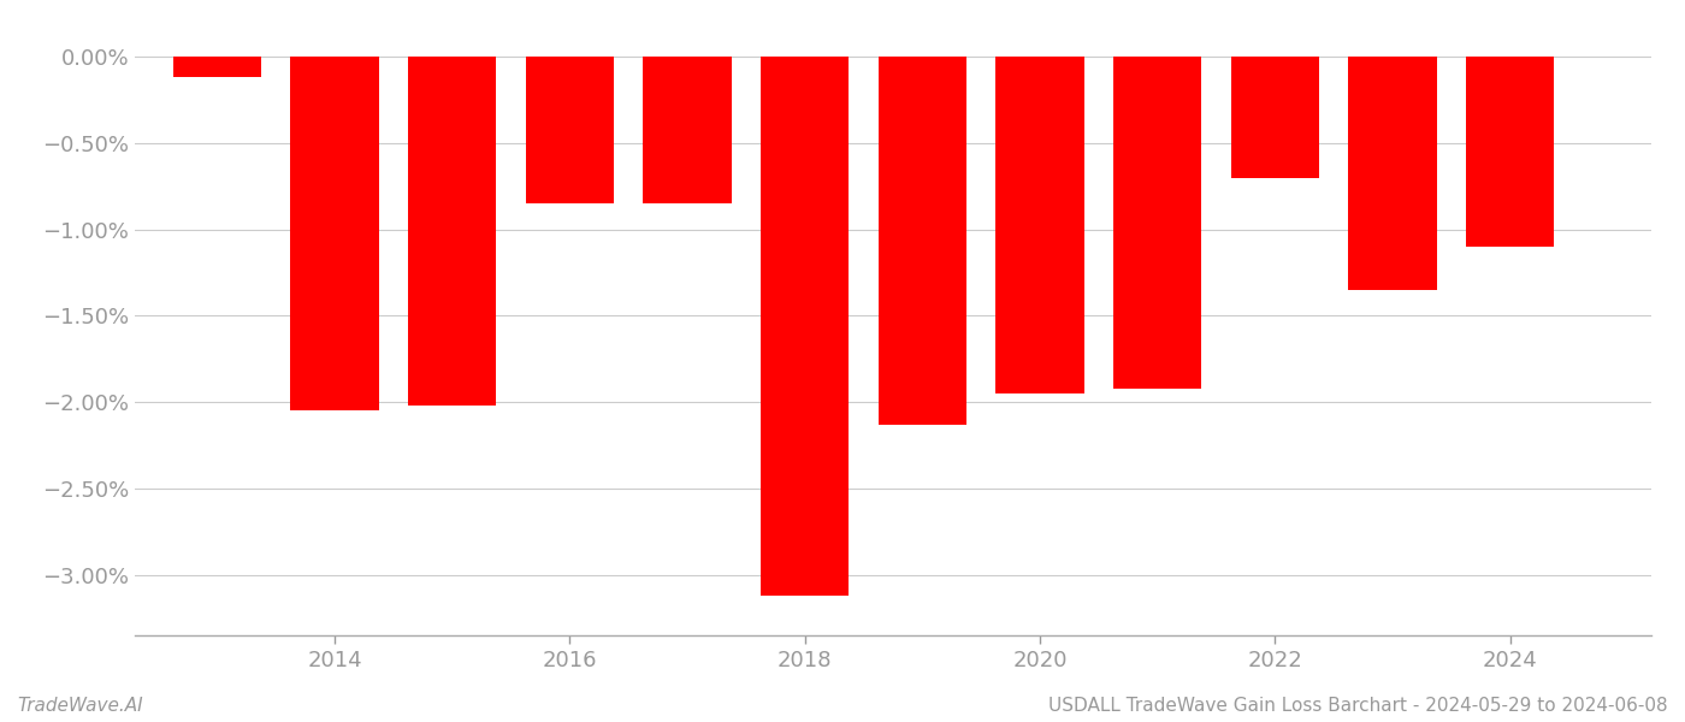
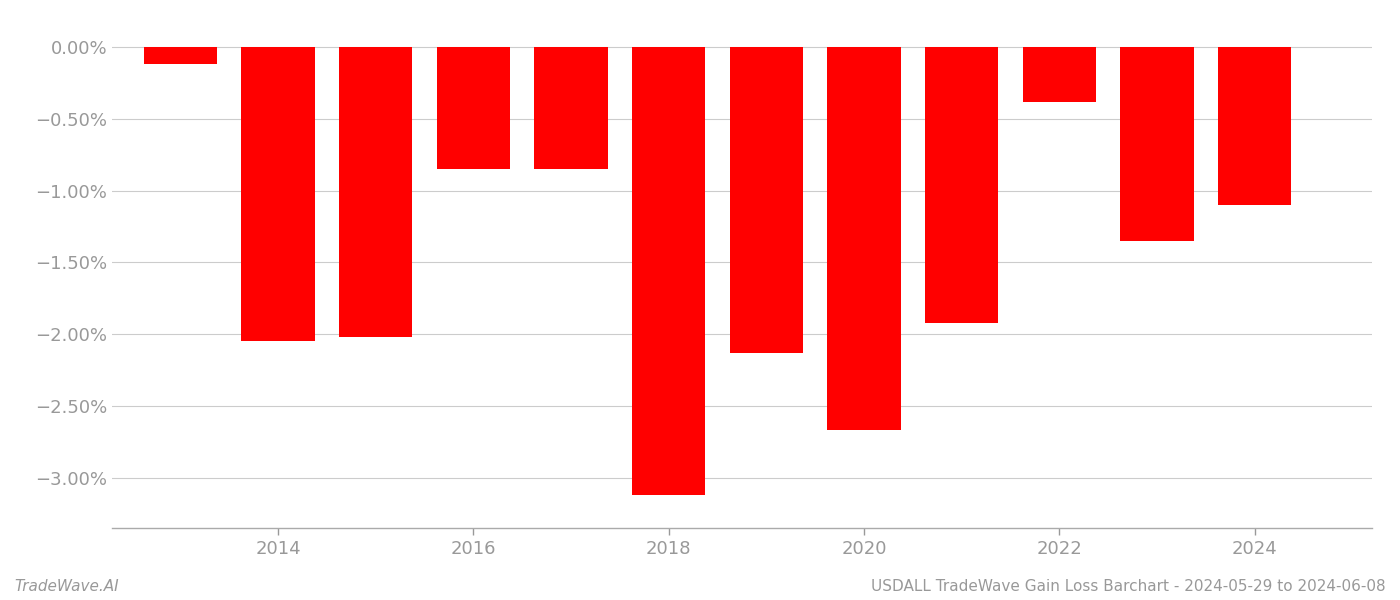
2020: -1.95% -> -2.67%
2022: -0.70% -> -0.38%
